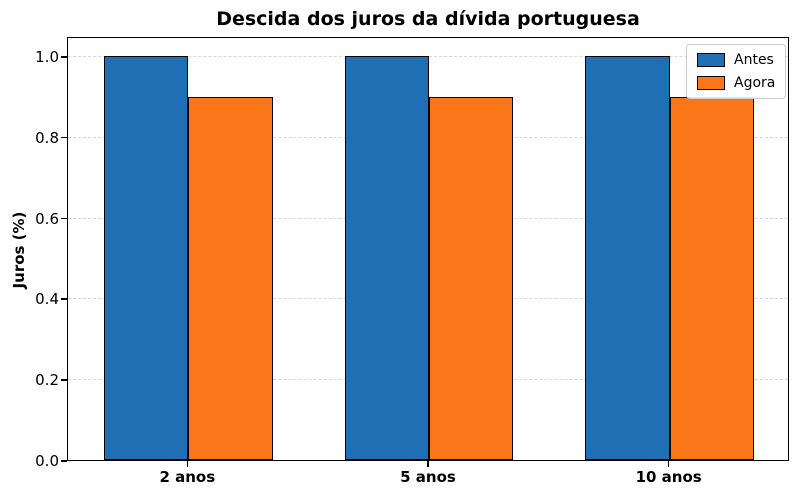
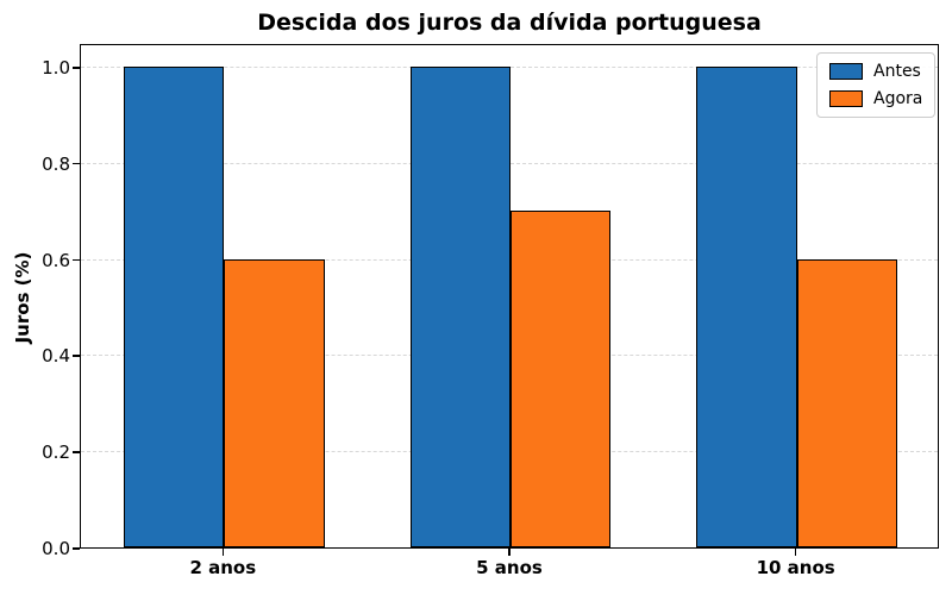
Agora/2 anos: 0.9 -> 0.6
Agora/5 anos: 0.9 -> 0.7
Agora/10 anos: 0.9 -> 0.6
